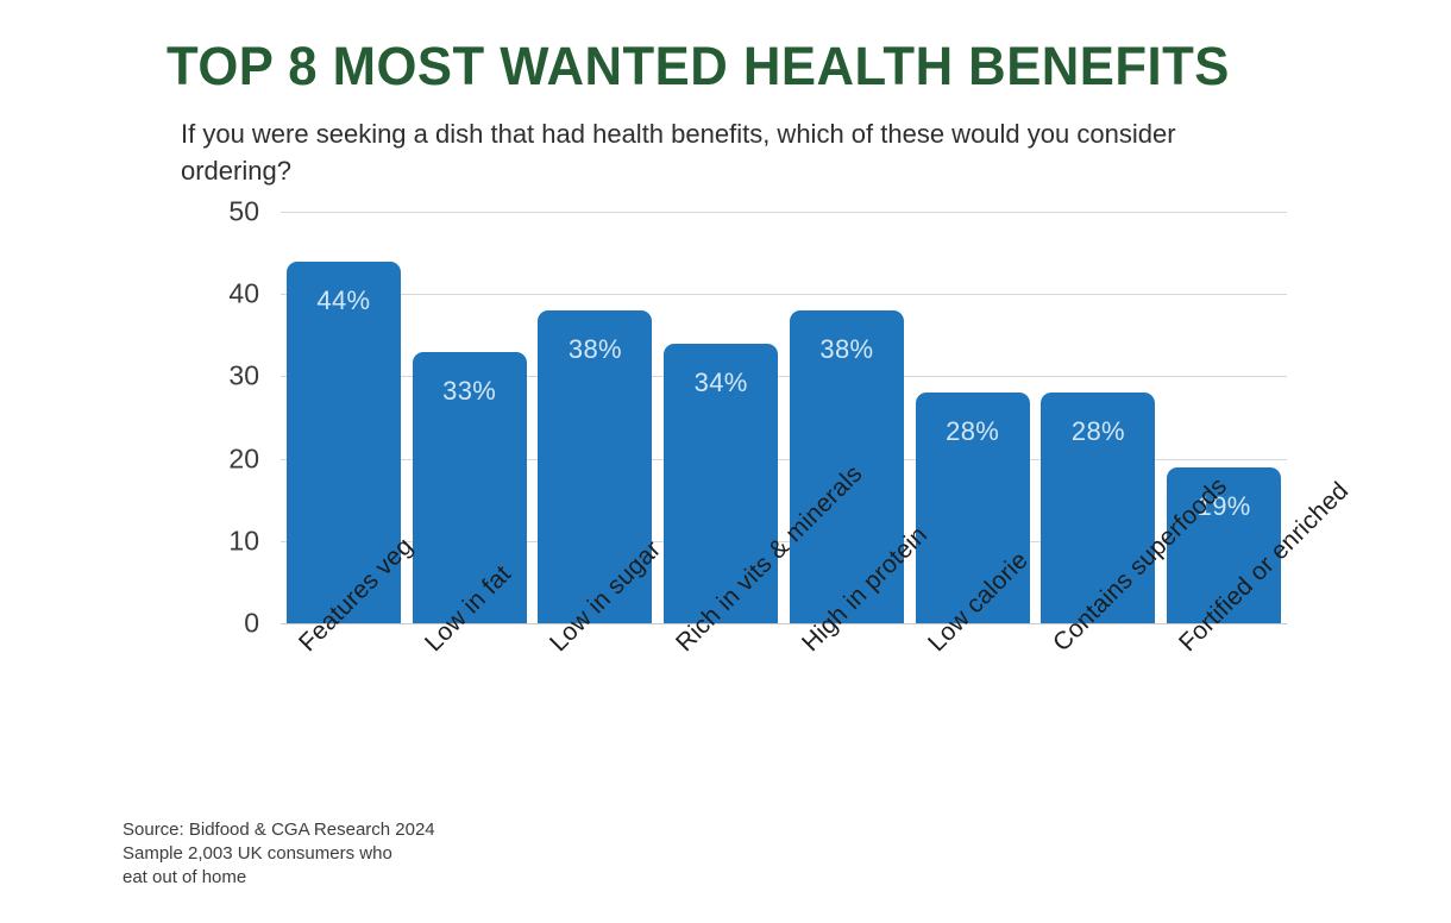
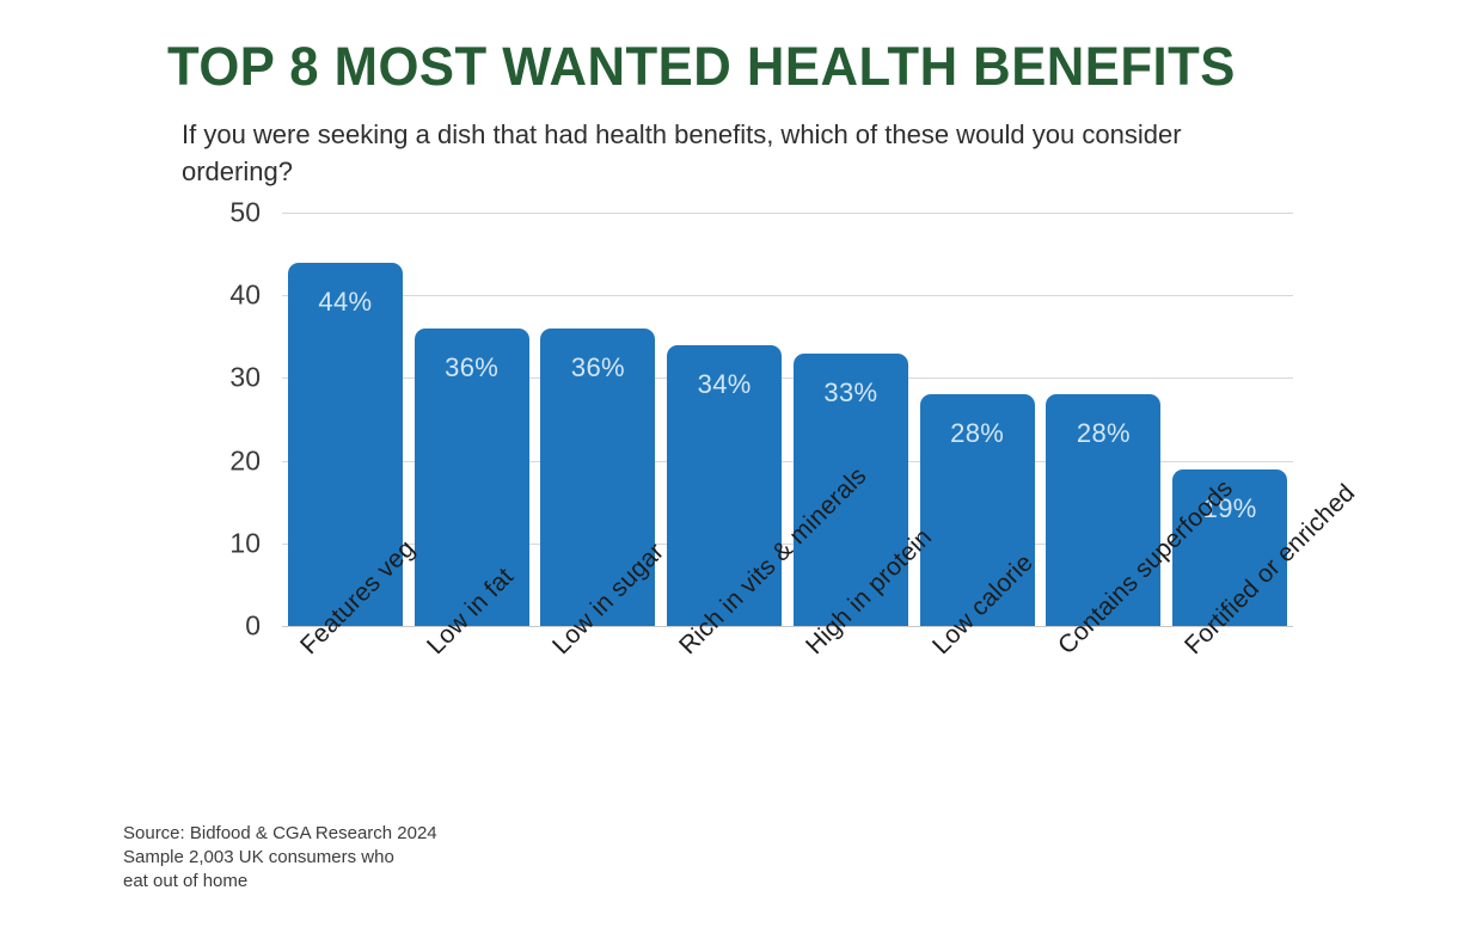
Low in fat: 33% -> 36%
Low in sugar: 38% -> 36%
High in protein: 38% -> 33%
